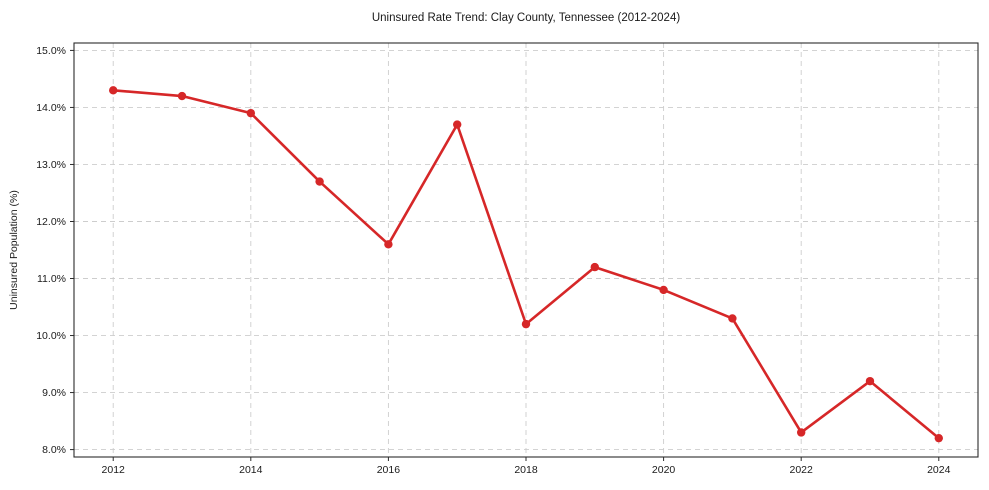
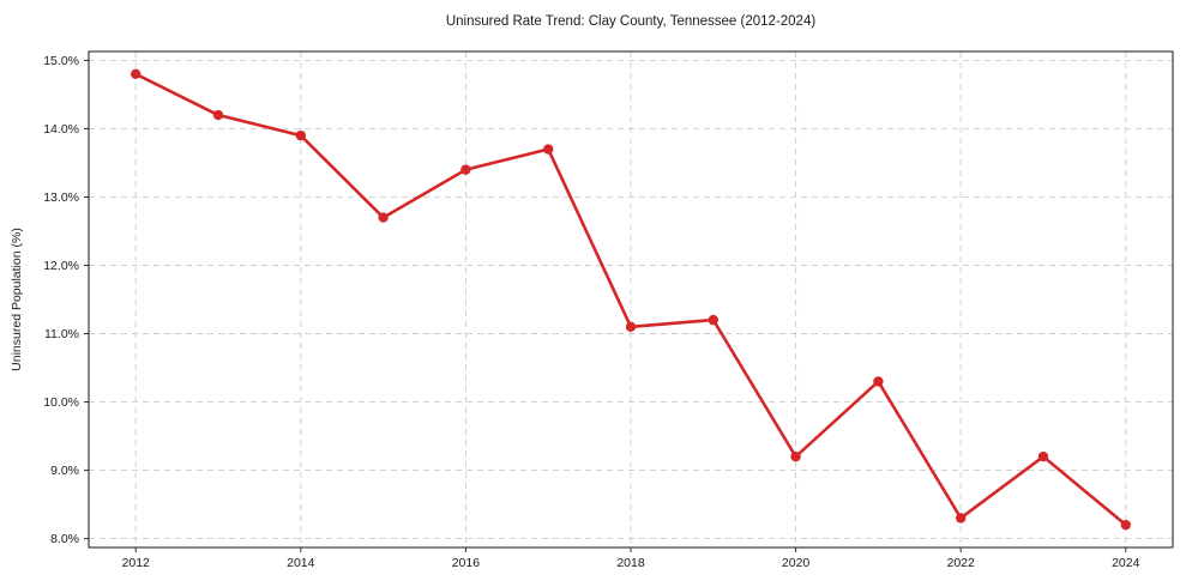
2012: 14.3% -> 14.8%
2016: 11.6% -> 13.4%
2018: 10.2% -> 11.1%
2020: 10.8% -> 9.2%
